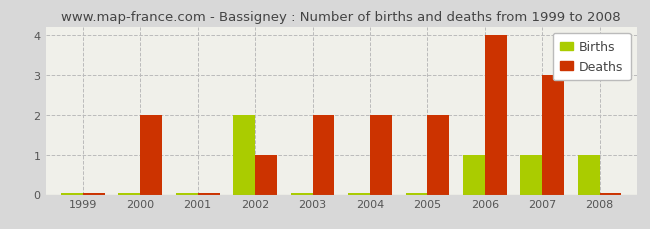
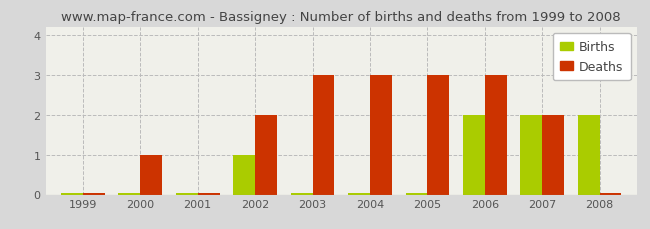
Deaths/2000: 2 -> 1
Births/2002: 2 -> 1
Deaths/2002: 1 -> 2
Deaths/2003: 2 -> 3
Deaths/2004: 2 -> 3
Deaths/2005: 2 -> 3
Births/2006: 1 -> 2
Deaths/2006: 4 -> 3
Births/2007: 1 -> 2
Deaths/2007: 3 -> 2
Births/2008: 1 -> 2
